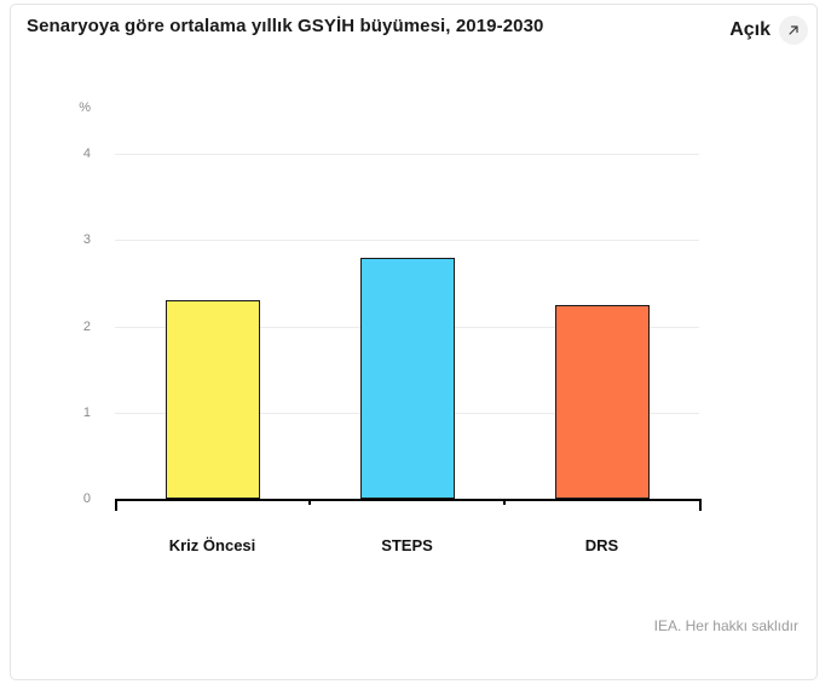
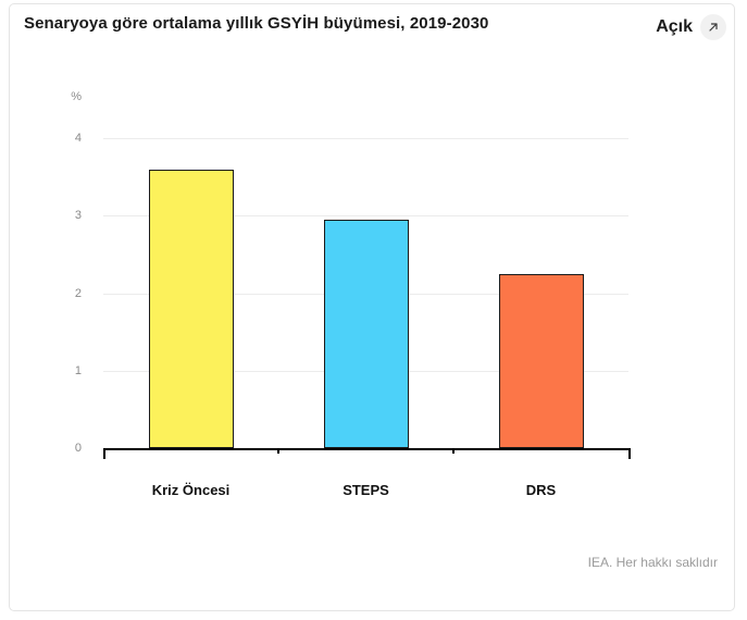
Kriz Öncesi: 2.3 -> 3.6
STEPS: 2.8 -> 3.0
